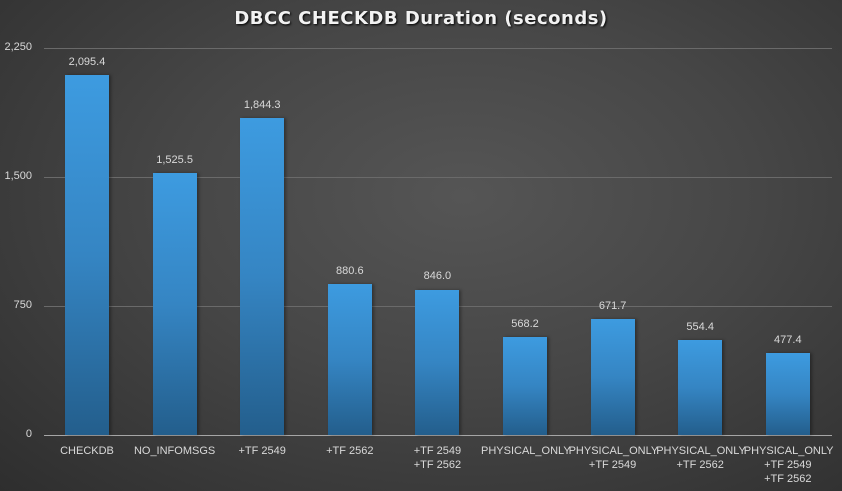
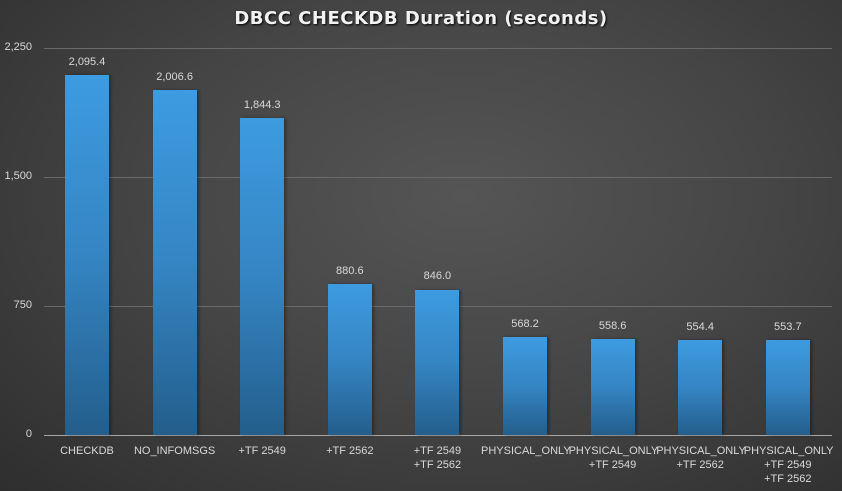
NO_INFOMSGS: 1,525.5 -> 2,006.6
PHYSICAL_ONLY +TF 2549: 671.7 -> 558.6
PHYSICAL_ONLY +TF 2549 +TF 2562: 477.4 -> 553.7
